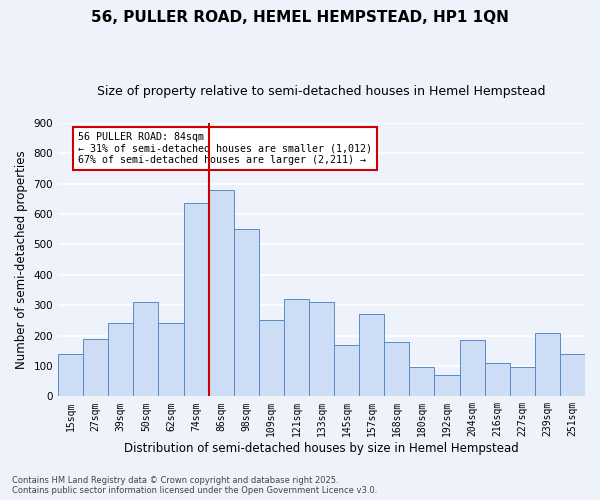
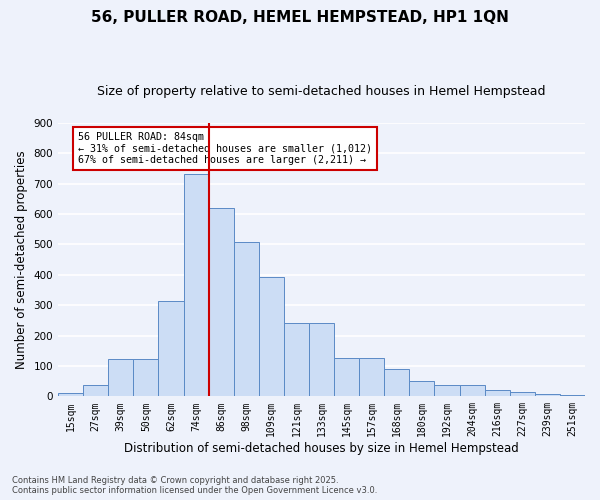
15sqm: 140 -> 12
27sqm: 190 -> 38
39sqm: 240 -> 122
50sqm: 310 -> 122
62sqm: 240 -> 315
74sqm: 635 -> 730
86sqm: 680 -> 620
98sqm: 550 -> 507
109sqm: 250 -> 393
121sqm: 320 -> 240
133sqm: 310 -> 240
145sqm: 170 -> 125
157sqm: 270 -> 125
168sqm: 180 -> 90
180sqm: 95 -> 52
192sqm: 70 -> 37
204sqm: 185 -> 37
216sqm: 110 -> 20
227sqm: 95 -> 13
239sqm: 210 -> 7
251sqm: 140 -> 5
